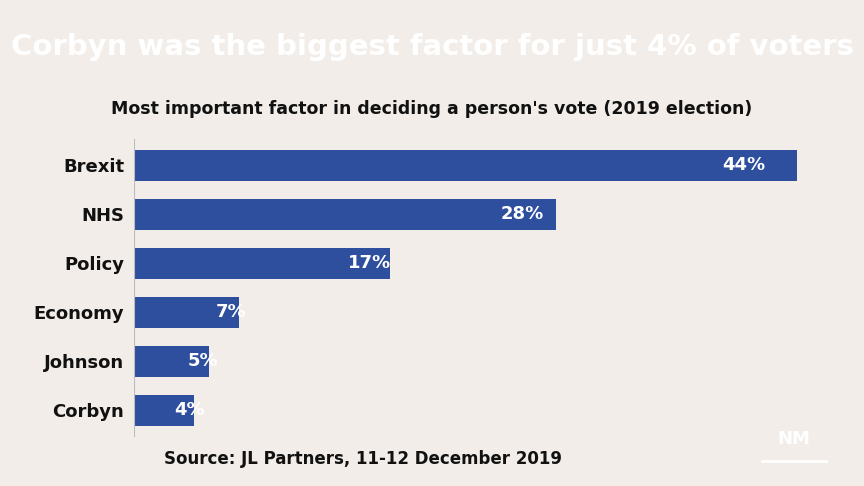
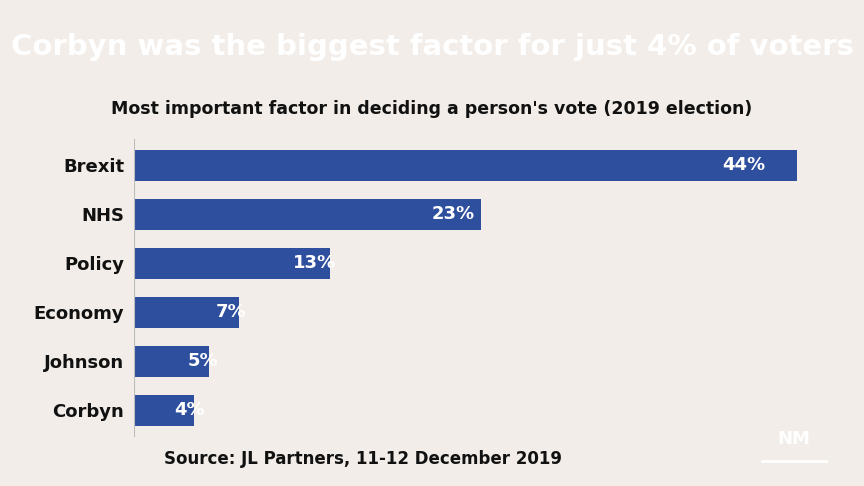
NHS: 28% -> 23%
Policy: 17% -> 13%
